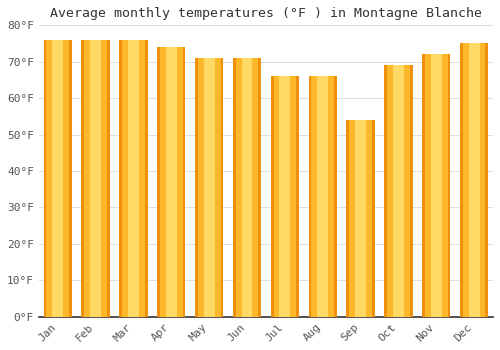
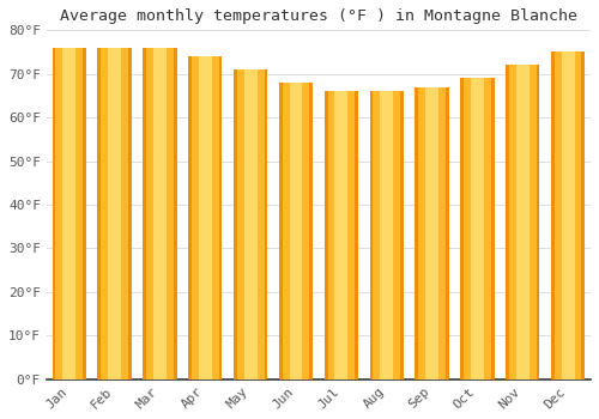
Jun: 71°F -> 68°F
Sep: 54°F -> 67°F
